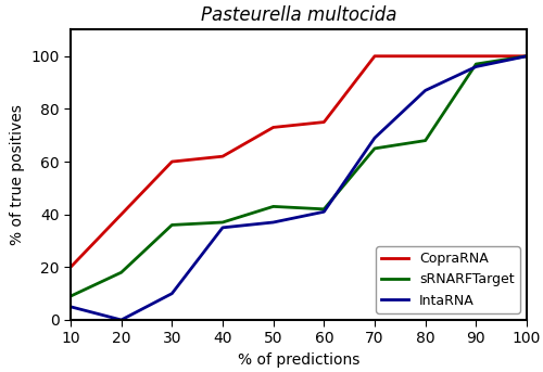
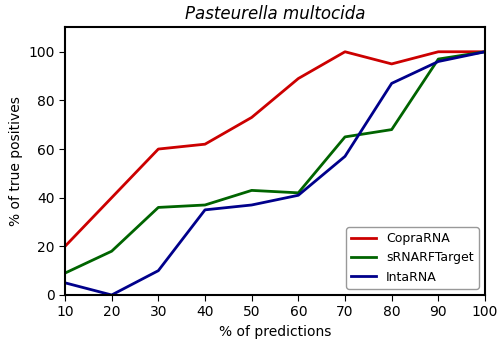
CopraRNA/60: 75 -> 89
IntaRNA/70: 69 -> 57
CopraRNA/80: 100 -> 95
